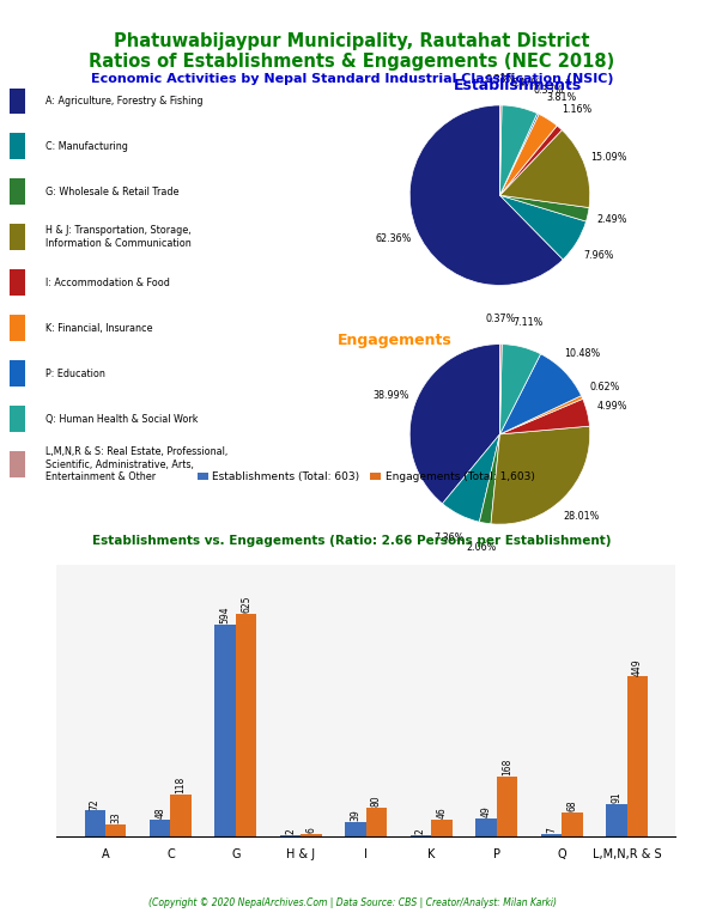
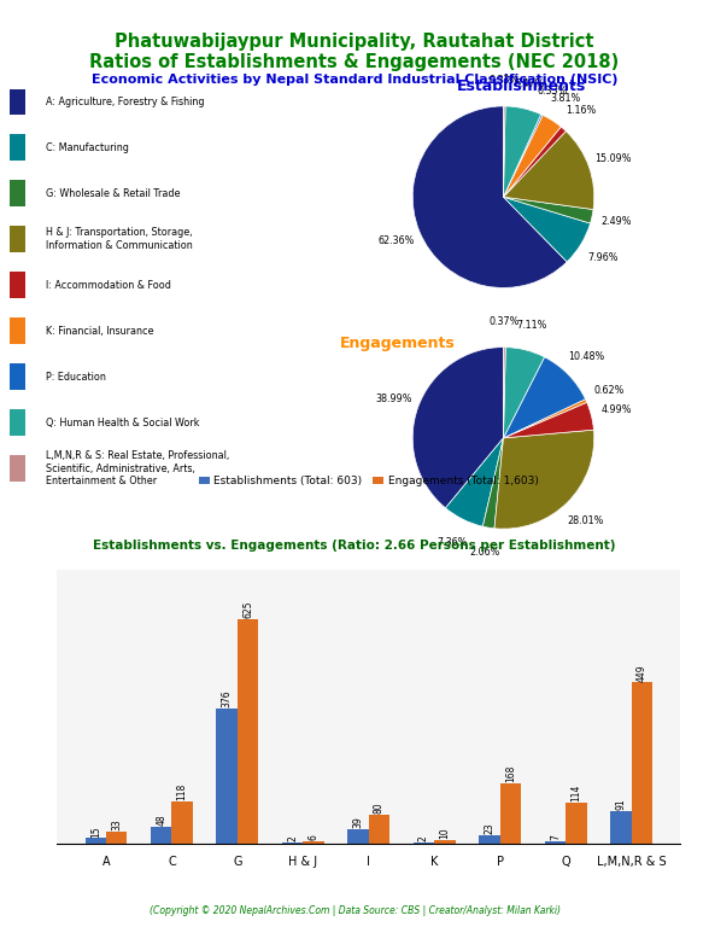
Establishments (Total: 603)/A: 72 -> 15
Establishments (Total: 603)/G: 594 -> 376
Engagements (Total: 1,603)/K: 46 -> 10
Establishments (Total: 603)/P: 49 -> 23
Engagements (Total: 1,603)/Q: 68 -> 114
